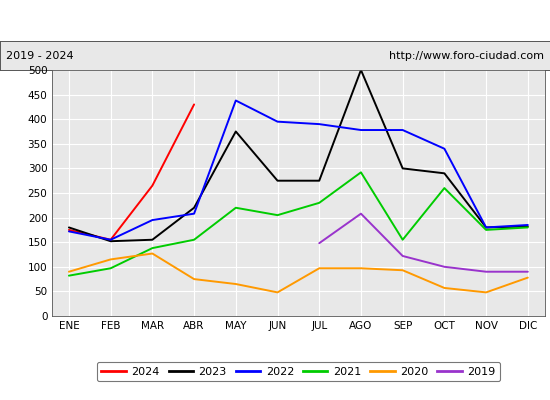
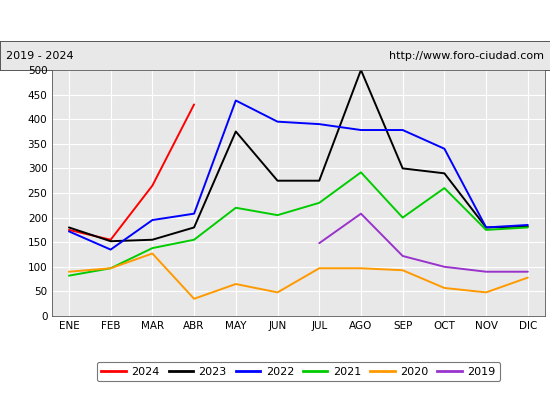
2022/FEB: 155 -> 135
2020/FEB: 115 -> 97
2023/ABR: 220 -> 180
2020/ABR: 75 -> 35
2021/SEP: 155 -> 200
